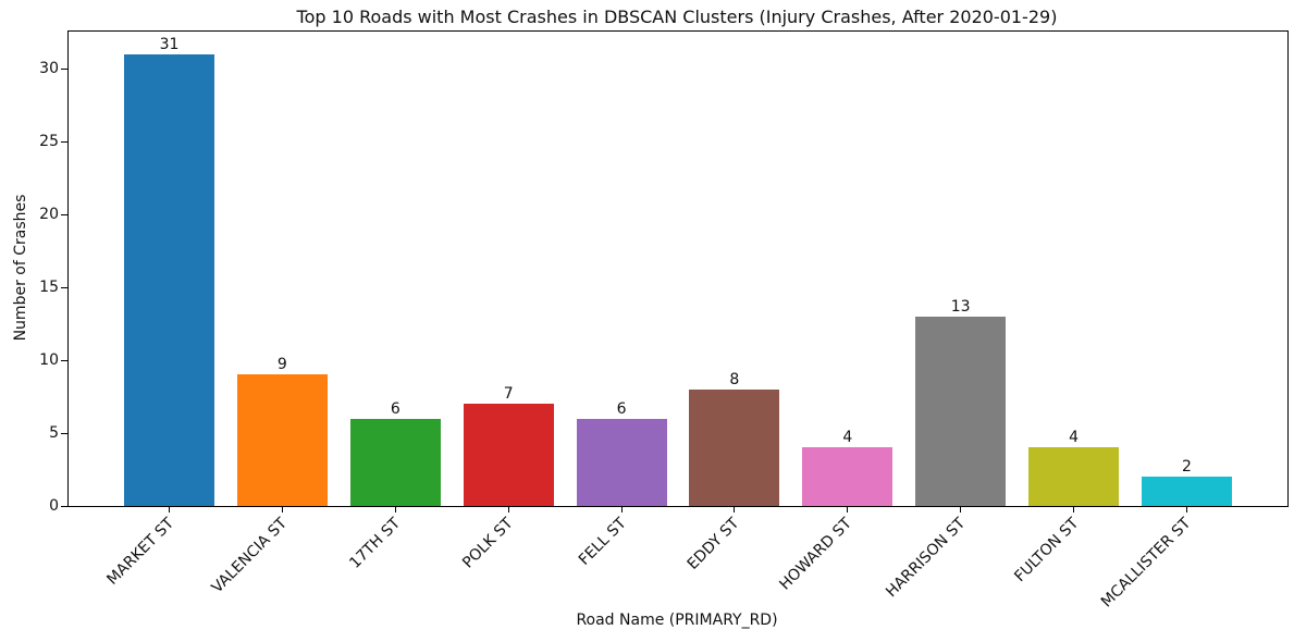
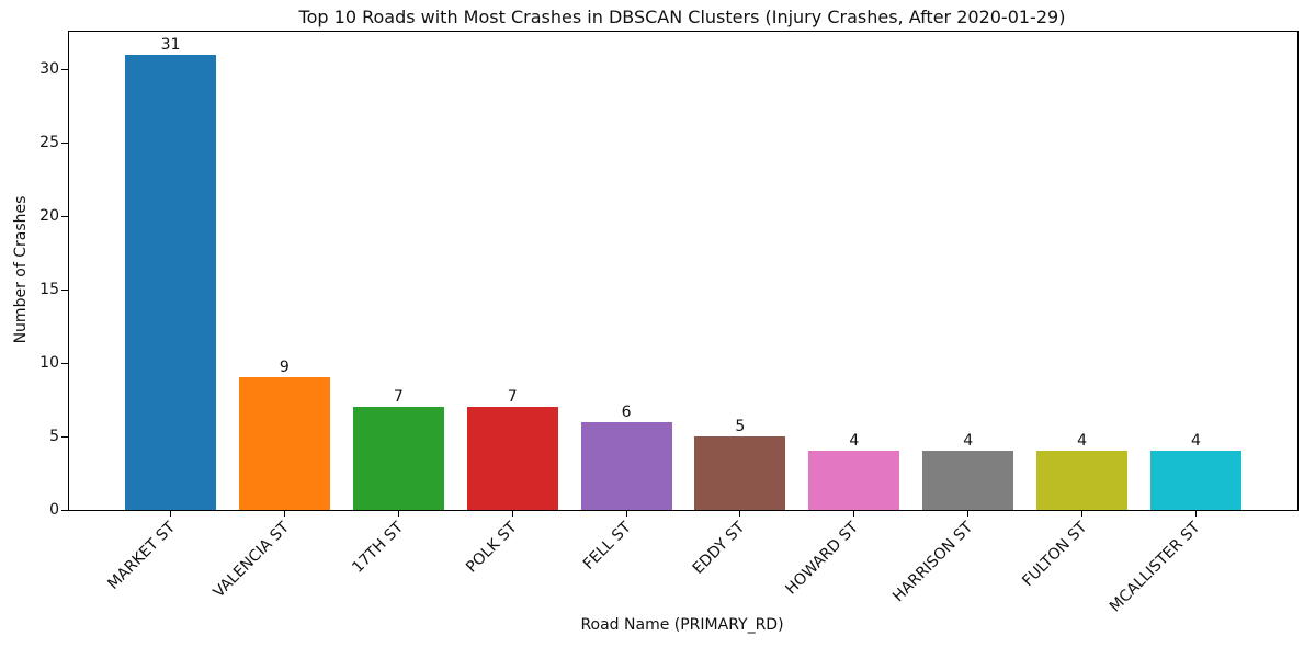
17TH ST: 6 -> 7
EDDY ST: 8 -> 5
HARRISON ST: 13 -> 4
MCALLISTER ST: 2 -> 4
